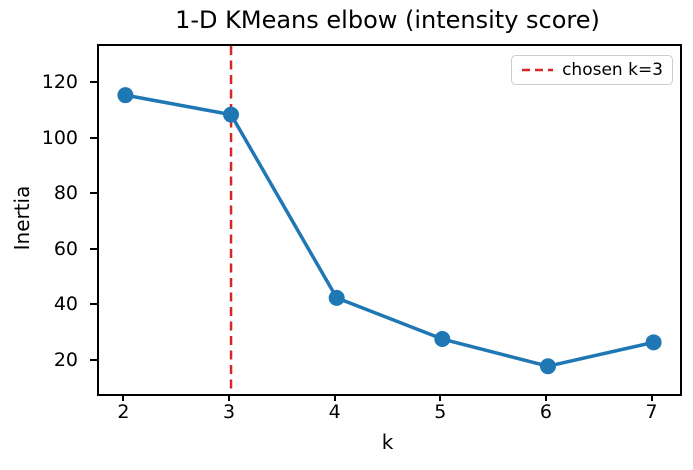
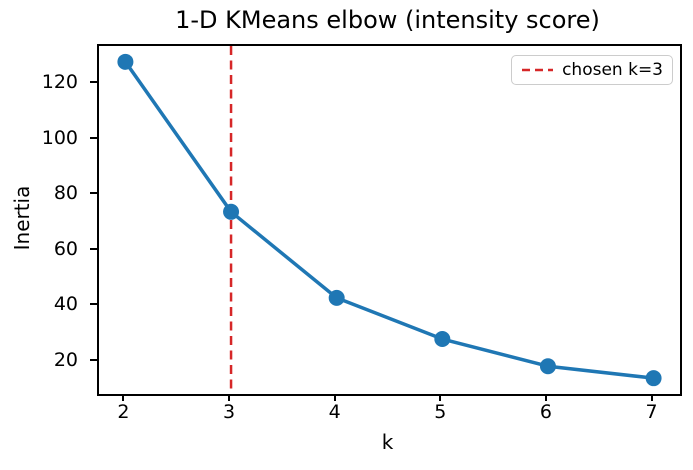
2: 116 -> 128
3: 109 -> 74
7: 27 -> 14
